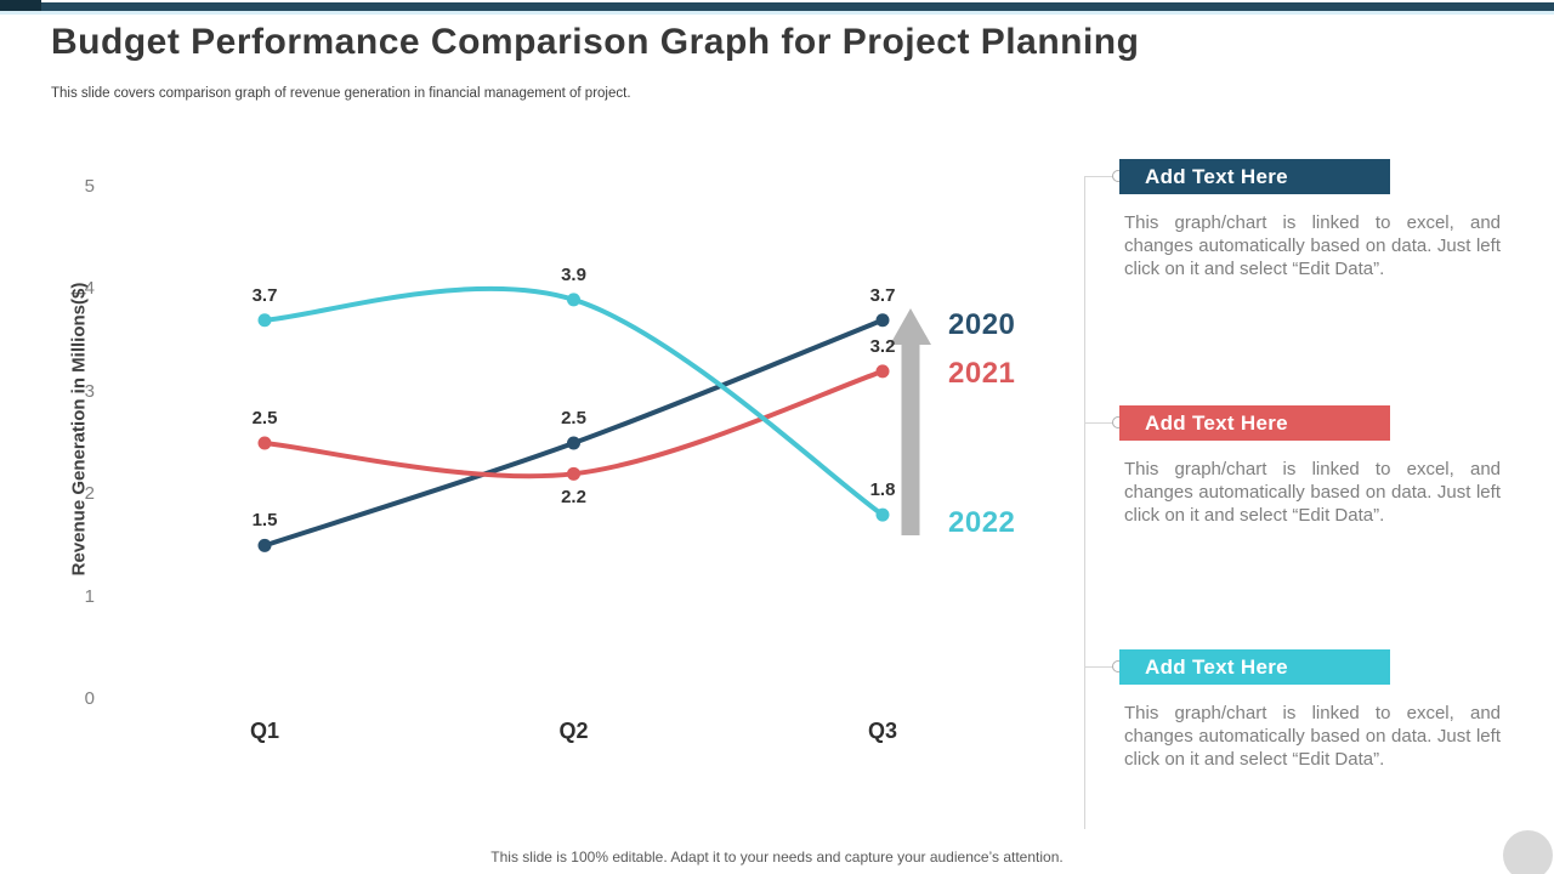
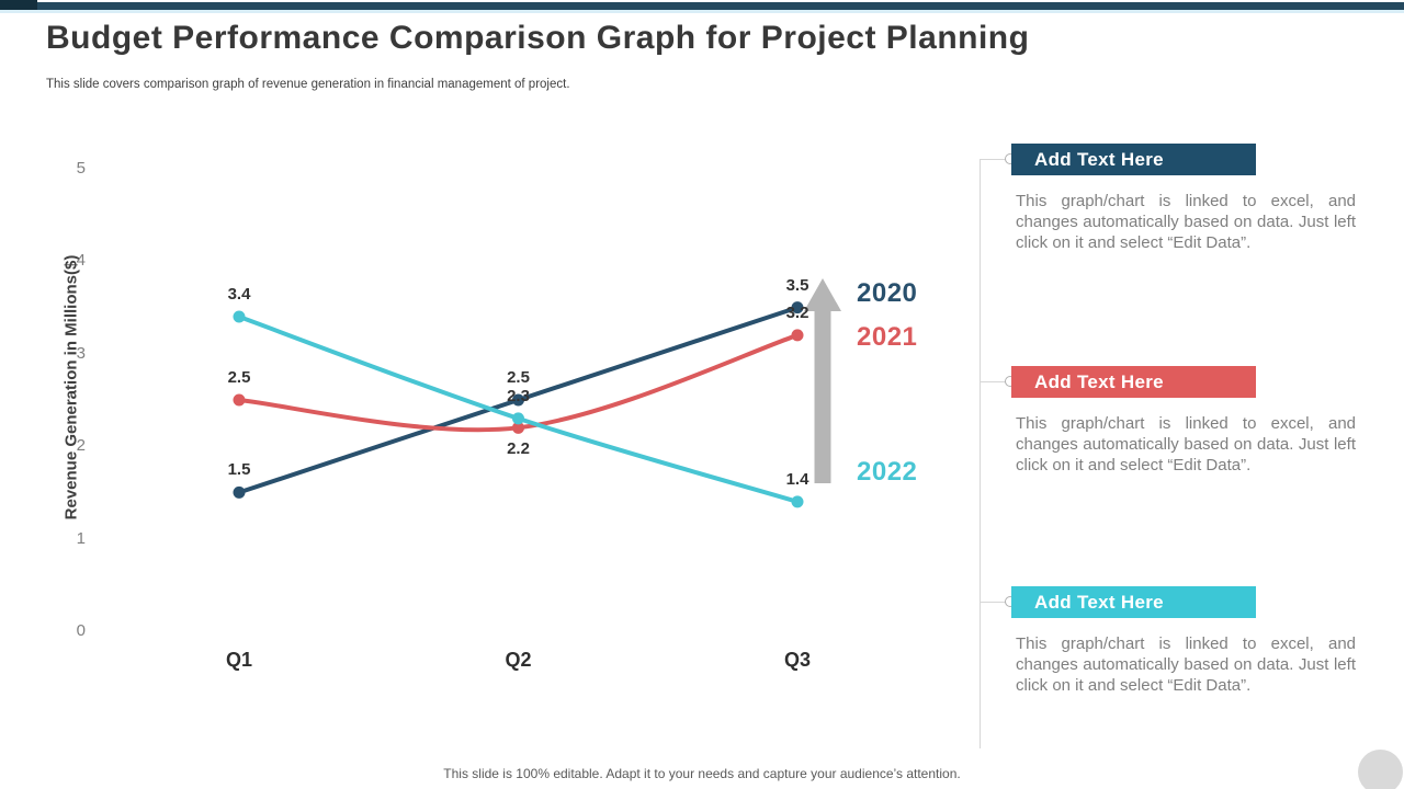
2022/Q1: 3.7 -> 3.4
2022/Q2: 3.9 -> 2.3
2020/Q3: 3.7 -> 3.5
2022/Q3: 1.8 -> 1.4
